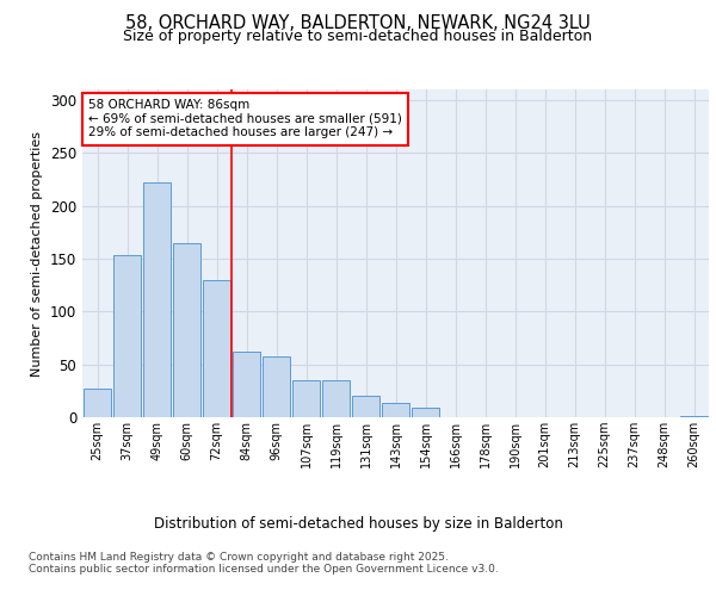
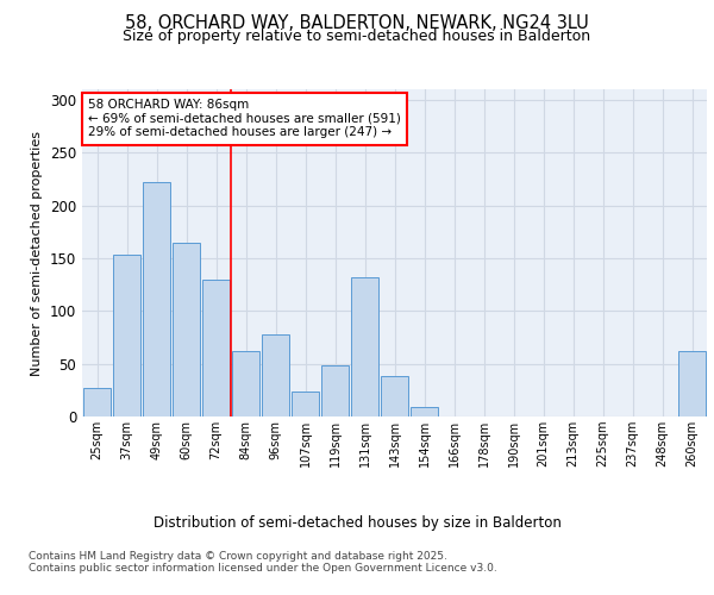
96sqm: 57 -> 78
107sqm: 35 -> 24
119sqm: 35 -> 48
131sqm: 20 -> 132
143sqm: 14 -> 38
260sqm: 1 -> 62
